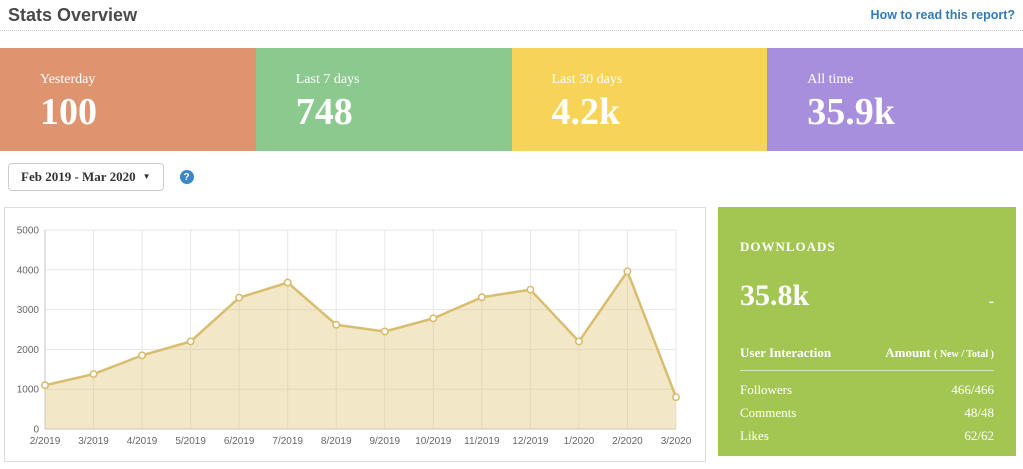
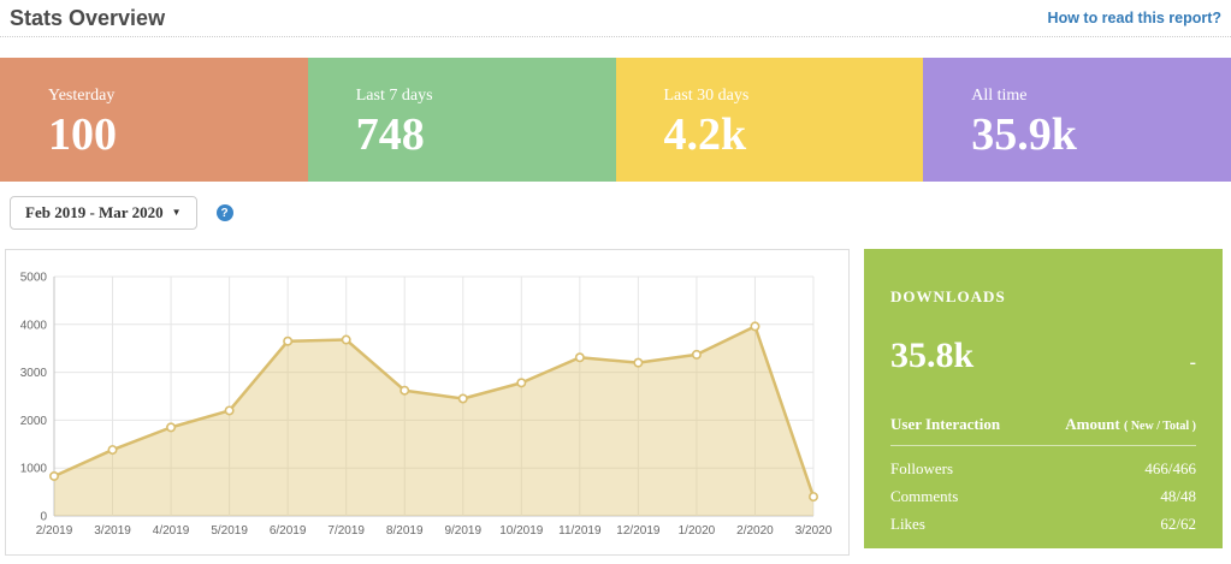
2/2019: 1100 -> 800
6/2019: 3300 -> 3600
12/2019: 3500 -> 3200
1/2020: 2200 -> 3400
3/2020: 800 -> 400
